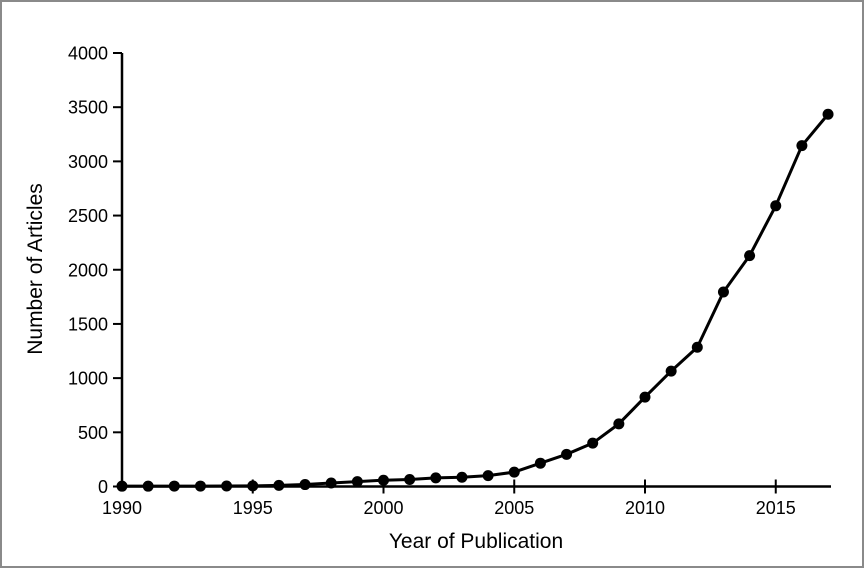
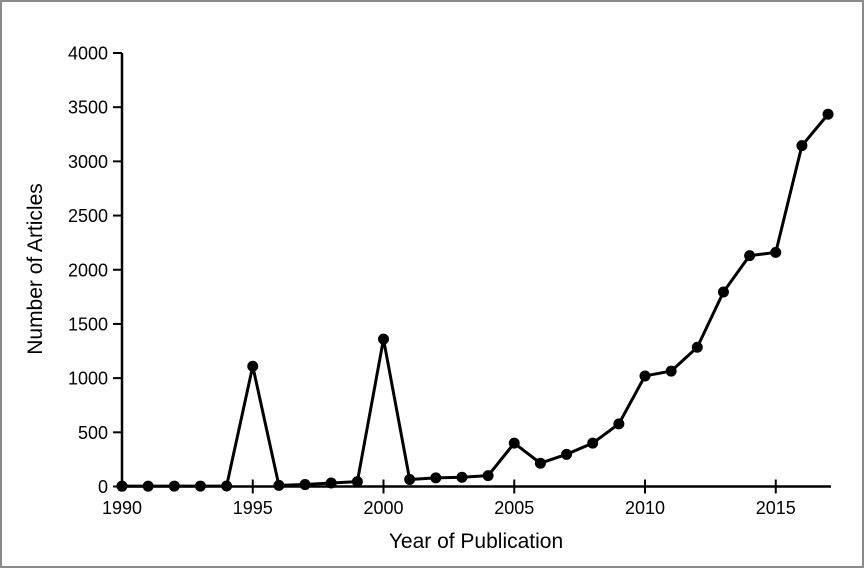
1995: 10 -> 1110
2000: 60 -> 1360
2005: 130 -> 400
2010: 820 -> 1020
2015: 2590 -> 2160
